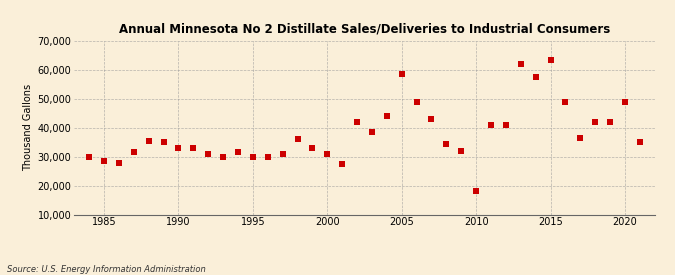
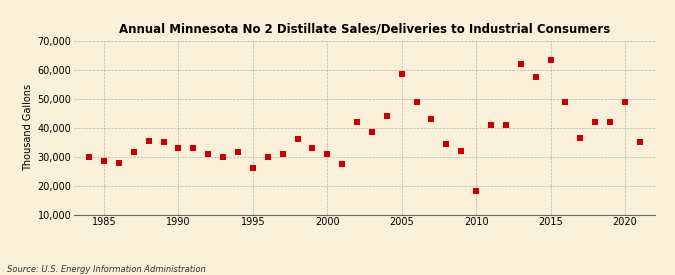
1995: 30,000 -> 26,000
